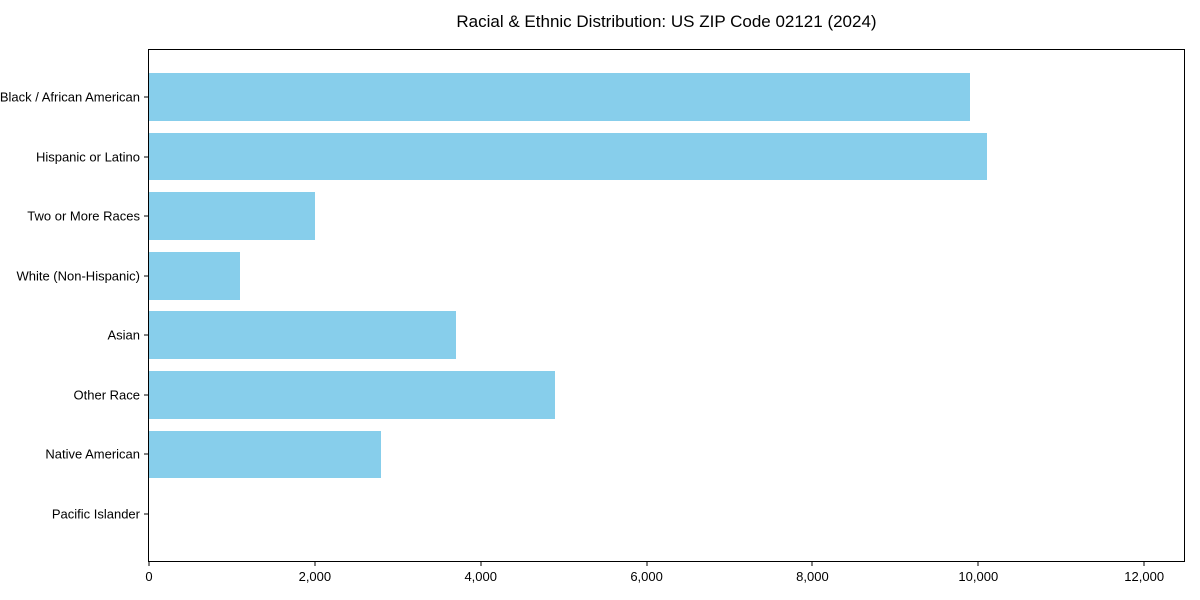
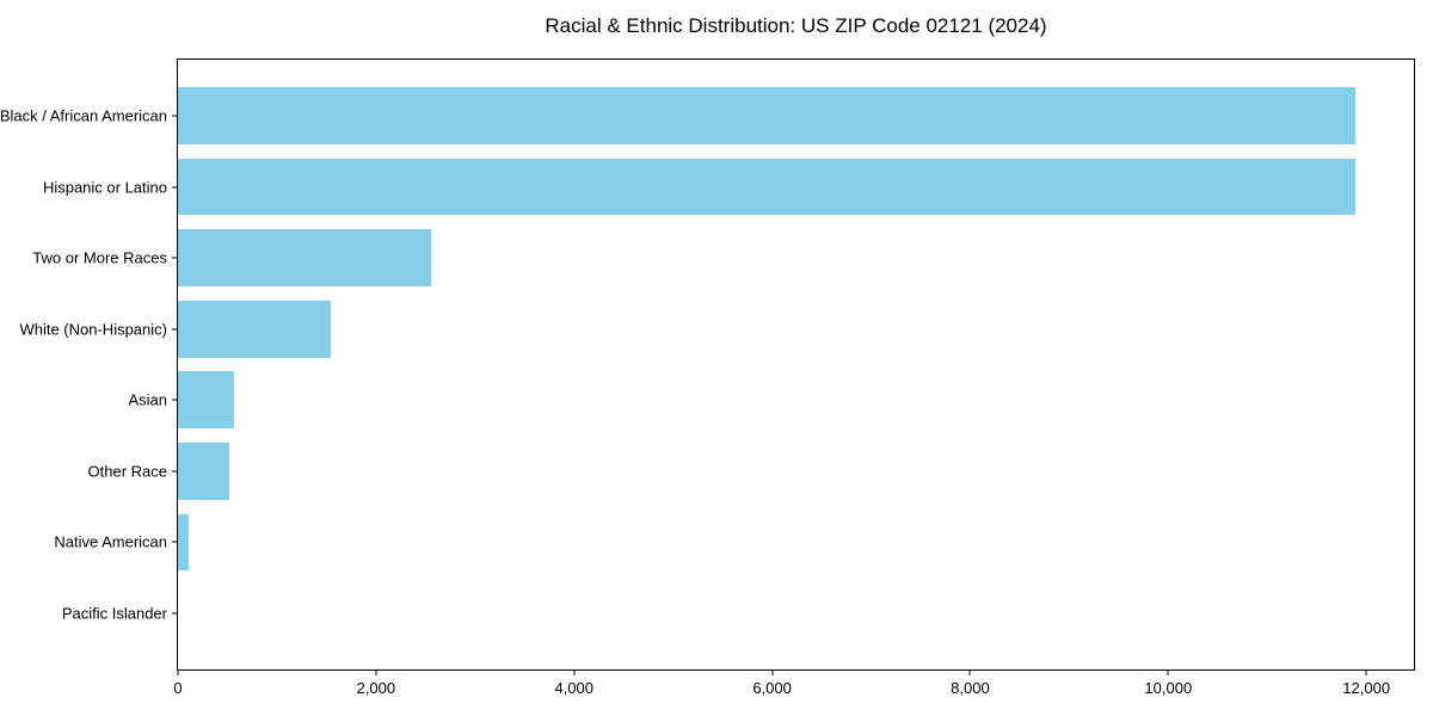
Black / African American: 9900 -> 11900
Hispanic or Latino: 10100 -> 11900
Two or More Races: 2000 -> 2600
White (Non-Hispanic): 1100 -> 1500
Asian: 3700 -> 600
Other Race: 4900 -> 500
Native American: 2800 -> 100
